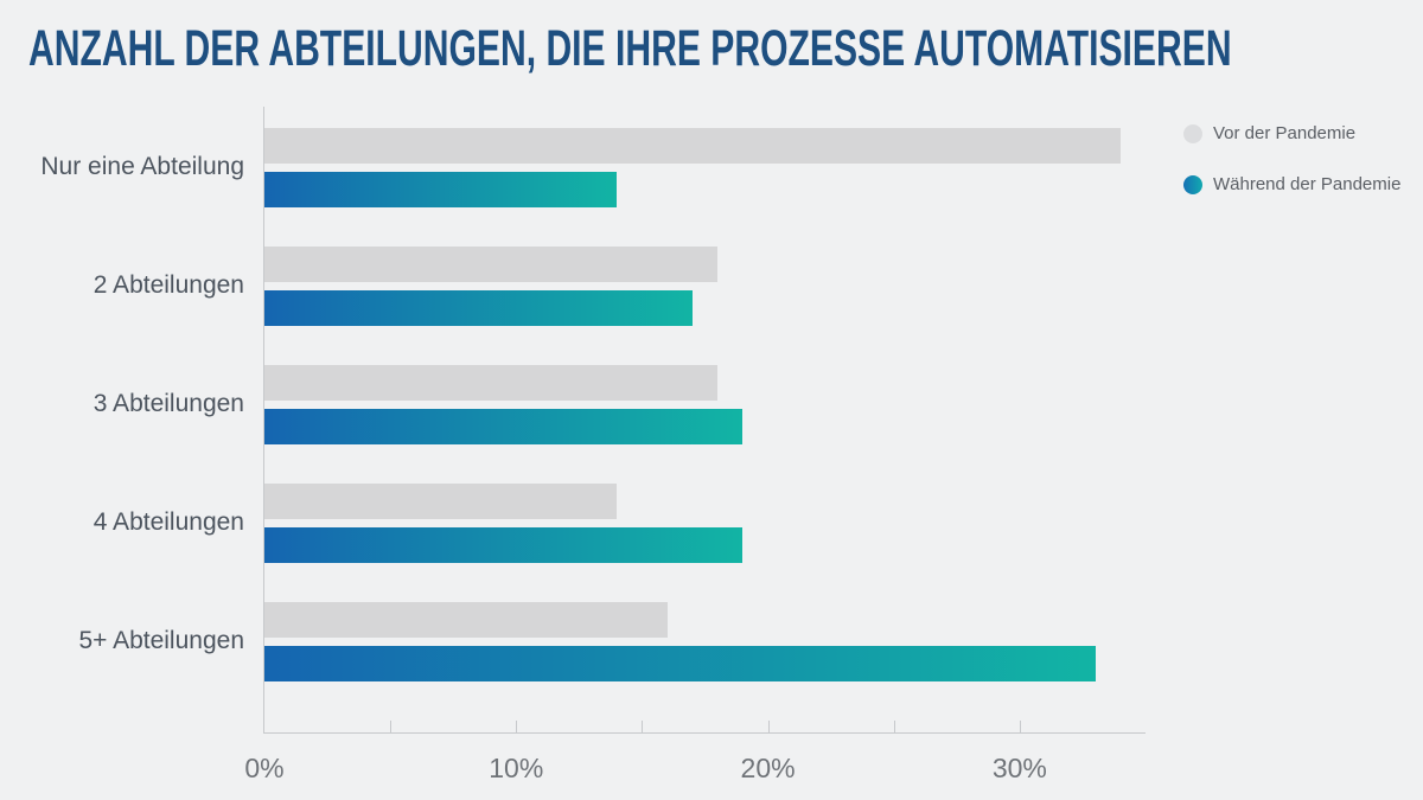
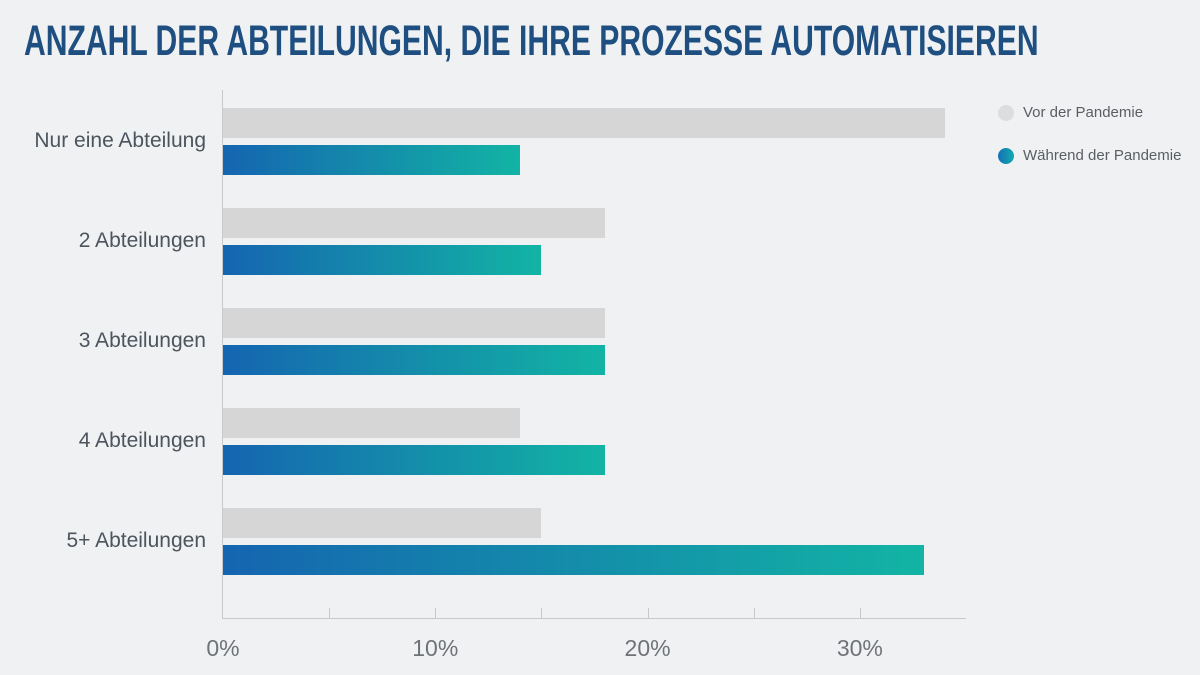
Während der Pandemie/2 Abteilungen: 17% -> 15%
Während der Pandemie/3 Abteilungen: 19% -> 18%
Während der Pandemie/4 Abteilungen: 19% -> 18%
Vor der Pandemie/5+ Abteilungen: 16% -> 15%
